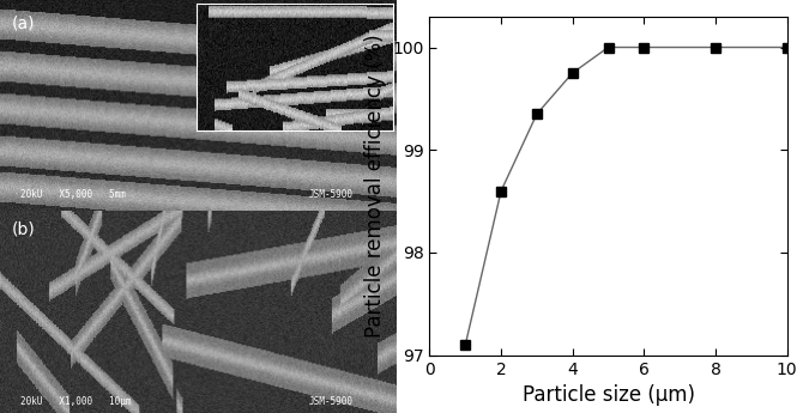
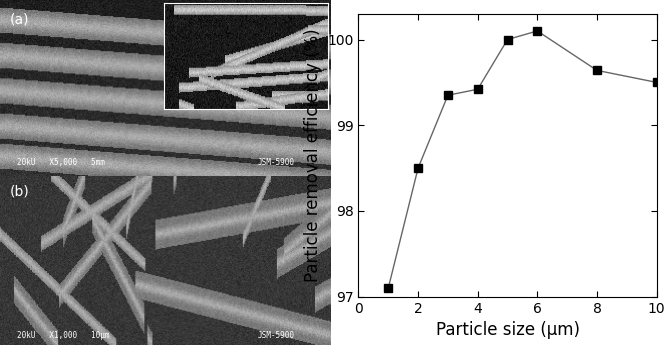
2: 98.60 -> 98.50
4: 99.75 -> 99.42
6: 100.00 -> 100.10
8: 100.00 -> 99.64
10: 100.00 -> 99.50
